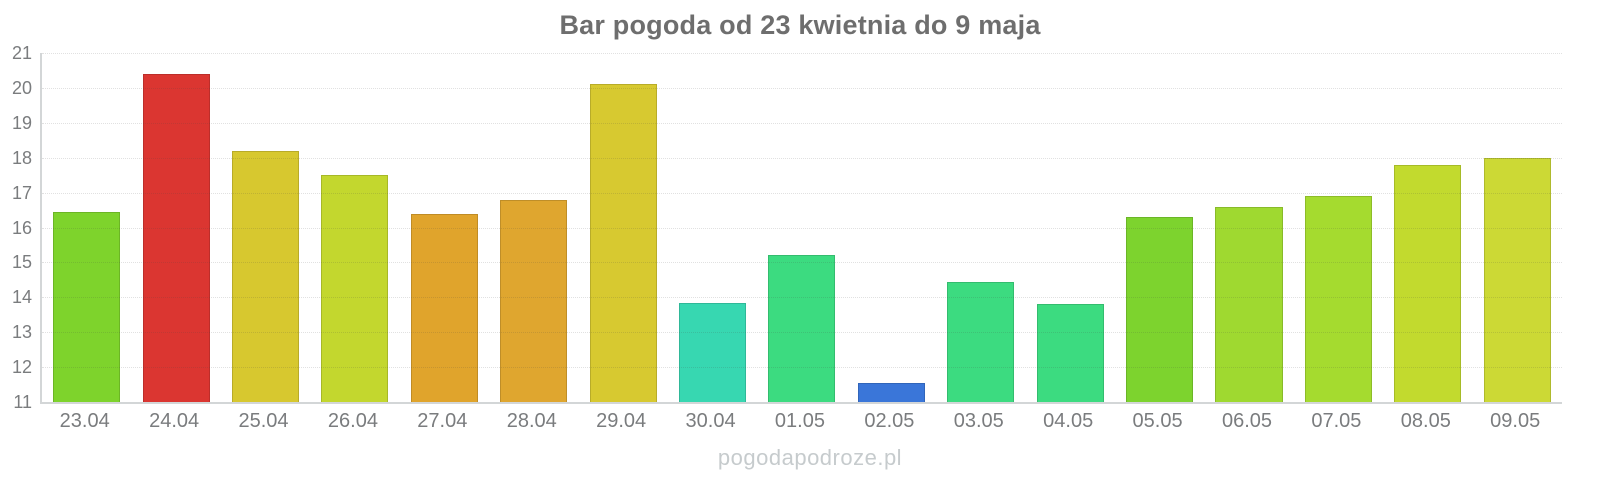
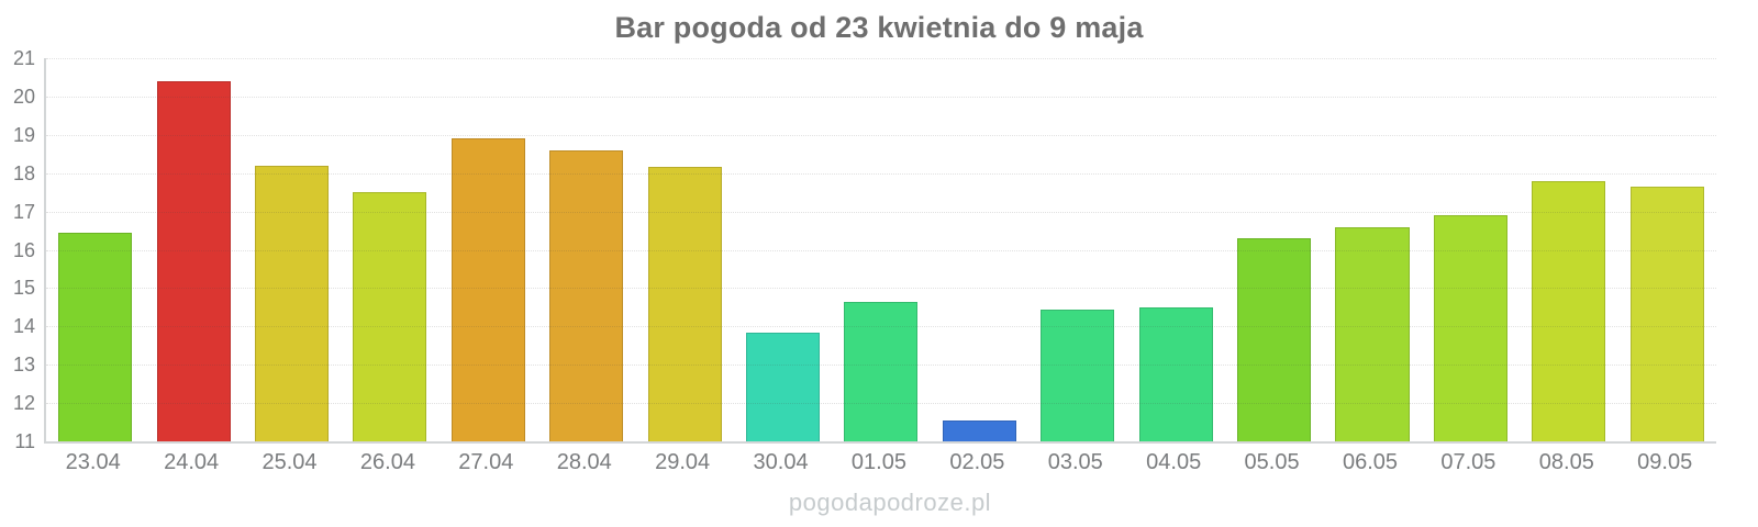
27.04: 16.4 -> 18.9
28.04: 16.8 -> 18.6
29.04: 20.1 -> 18.1
01.05: 15.2 -> 14.7
04.05: 13.8 -> 14.5
09.05: 18.0 -> 17.6
